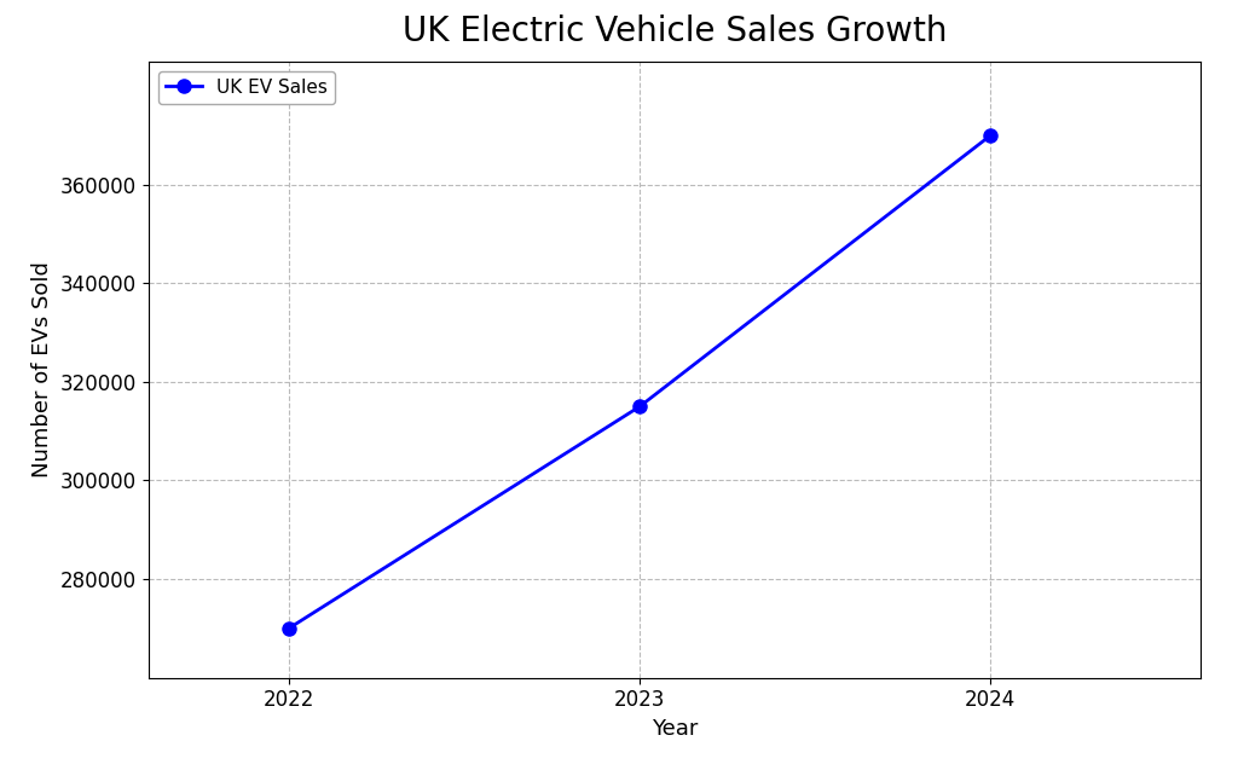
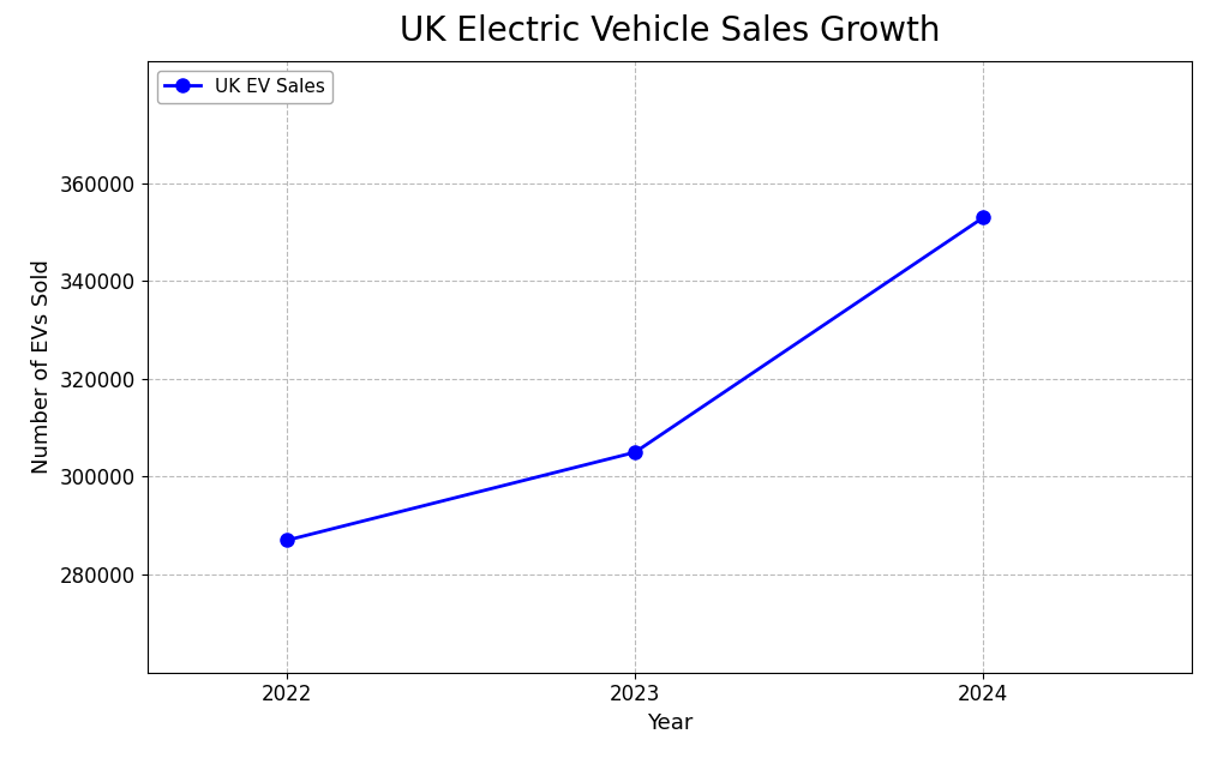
2022: 270000 -> 287000
2023: 315000 -> 305000
2024: 370000 -> 353000
